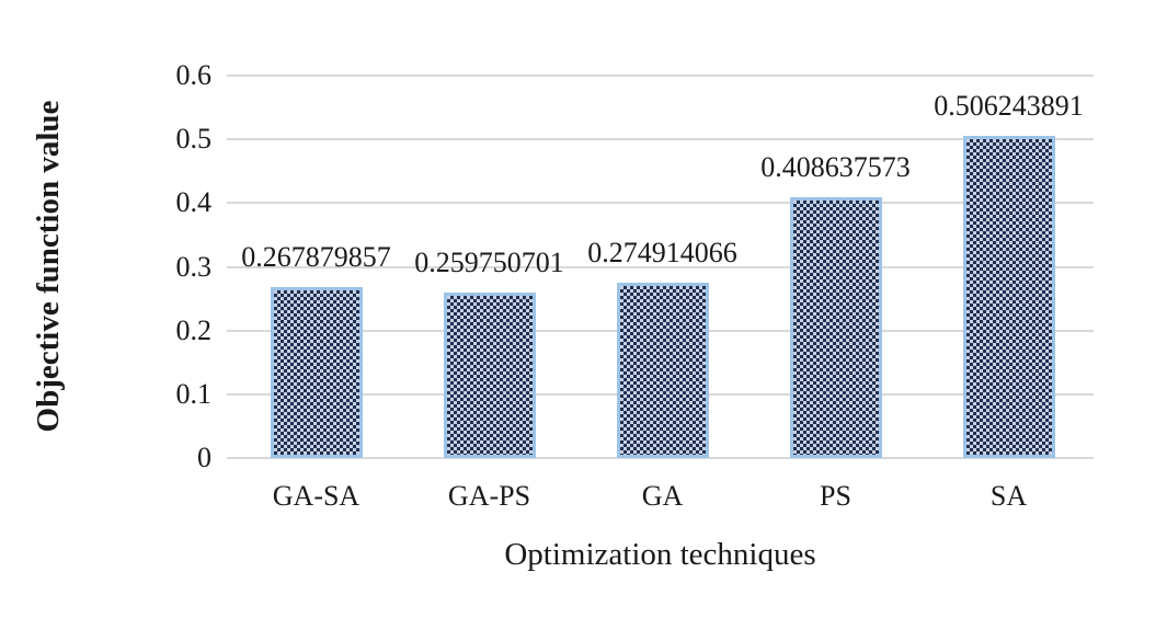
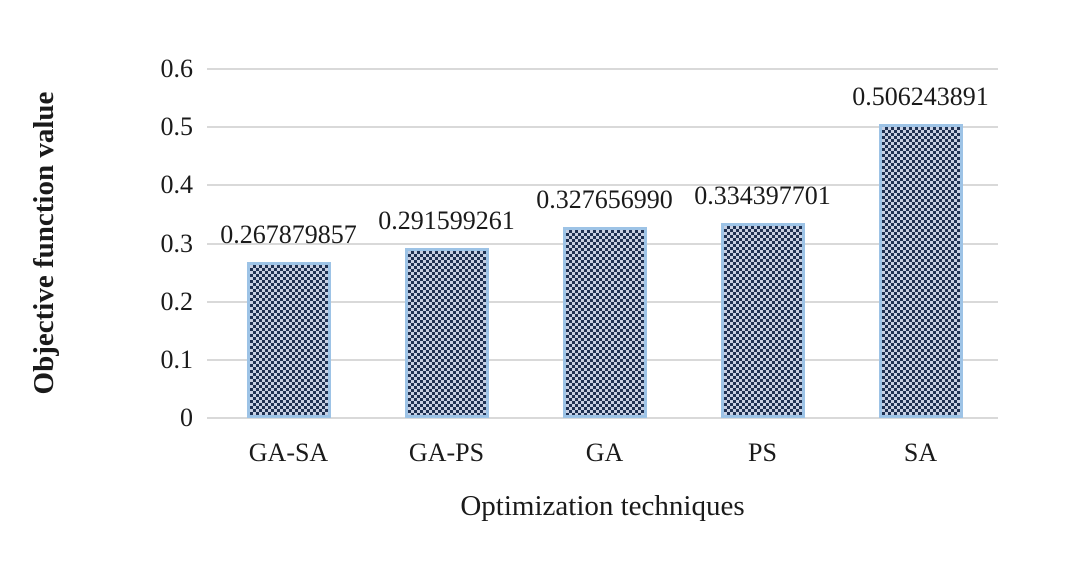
GA-PS: 0.259750701 -> 0.291599261
GA: 0.274914066 -> 0.327656990
PS: 0.408637573 -> 0.334397701
